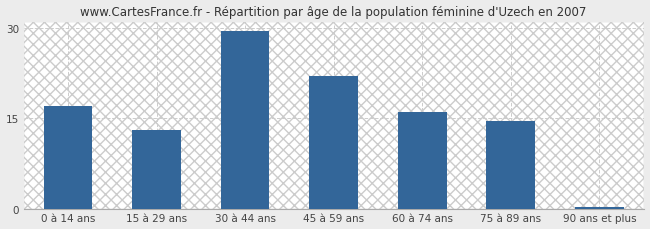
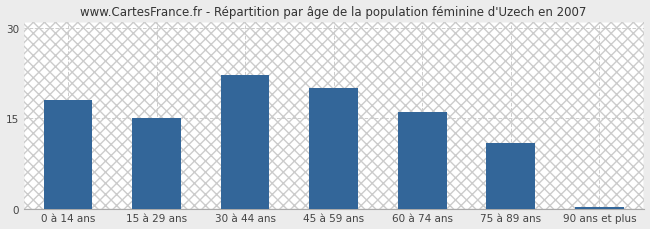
0 à 14 ans: 17.0 -> 18.0
15 à 29 ans: 13.0 -> 15.0
30 à 44 ans: 29.5 -> 22.2
45 à 59 ans: 22.0 -> 20.0
75 à 89 ans: 14.5 -> 10.8
